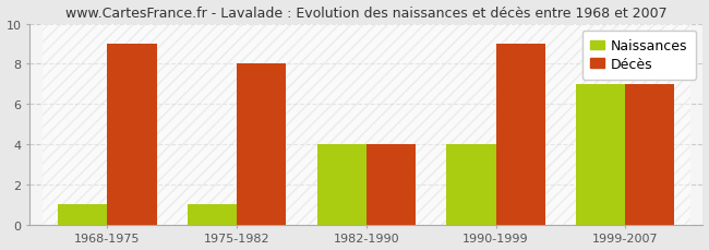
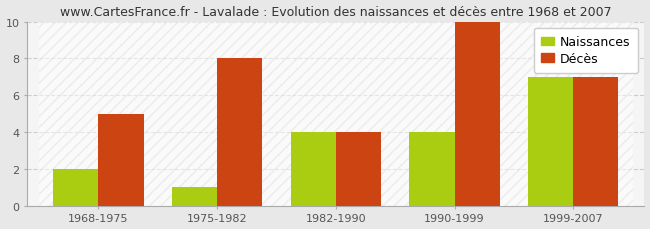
Naissances/1968-1975: 1 -> 2
Décès/1968-1975: 9 -> 5
Décès/1990-1999: 9 -> 10
